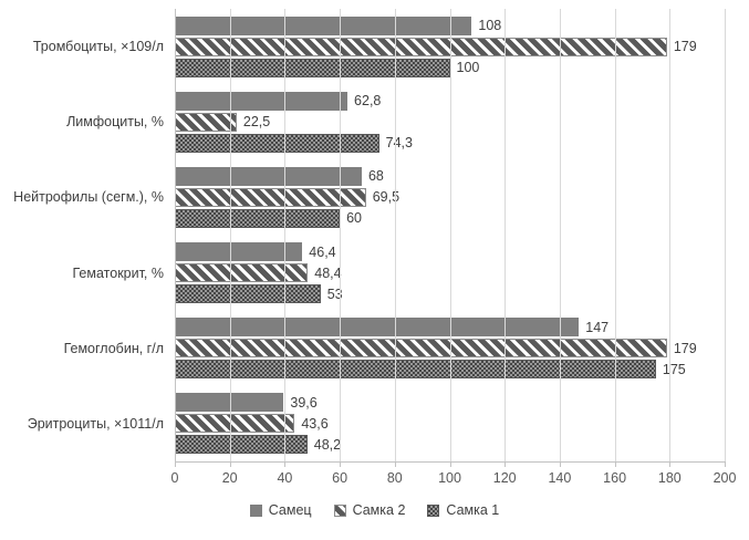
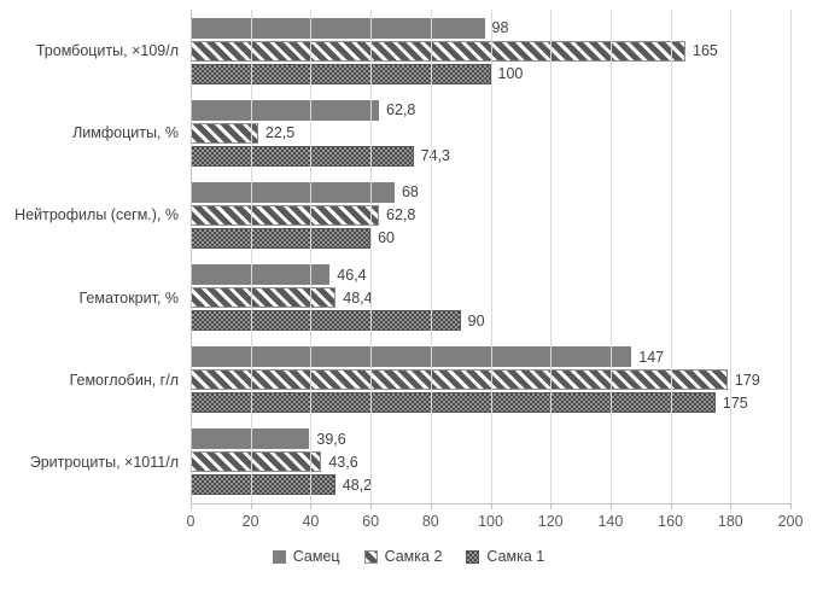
Самец/Тромбоциты, ×109/л: 108 -> 98
Самка 2/Тромбоциты, ×109/л: 179 -> 165
Самка 2/Нейтрофилы (сегм.), %: 69,5 -> 62,8
Самка 1/Гематокрит, %: 53 -> 90
